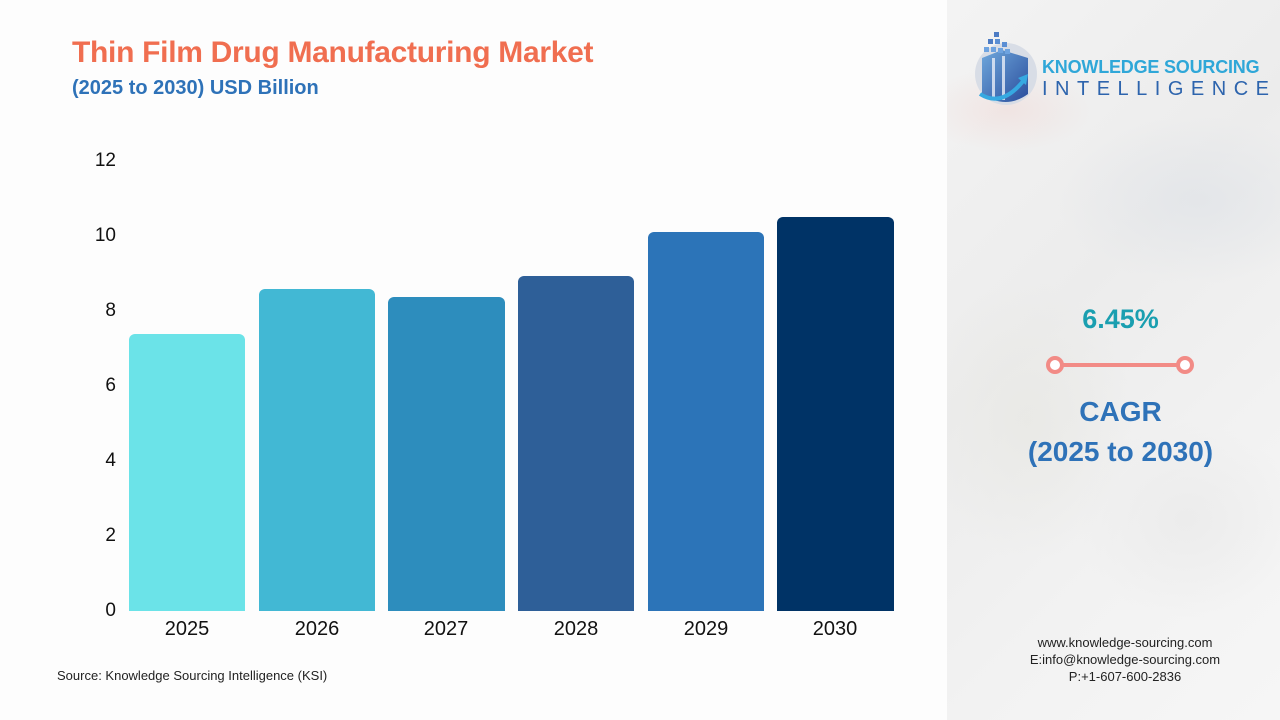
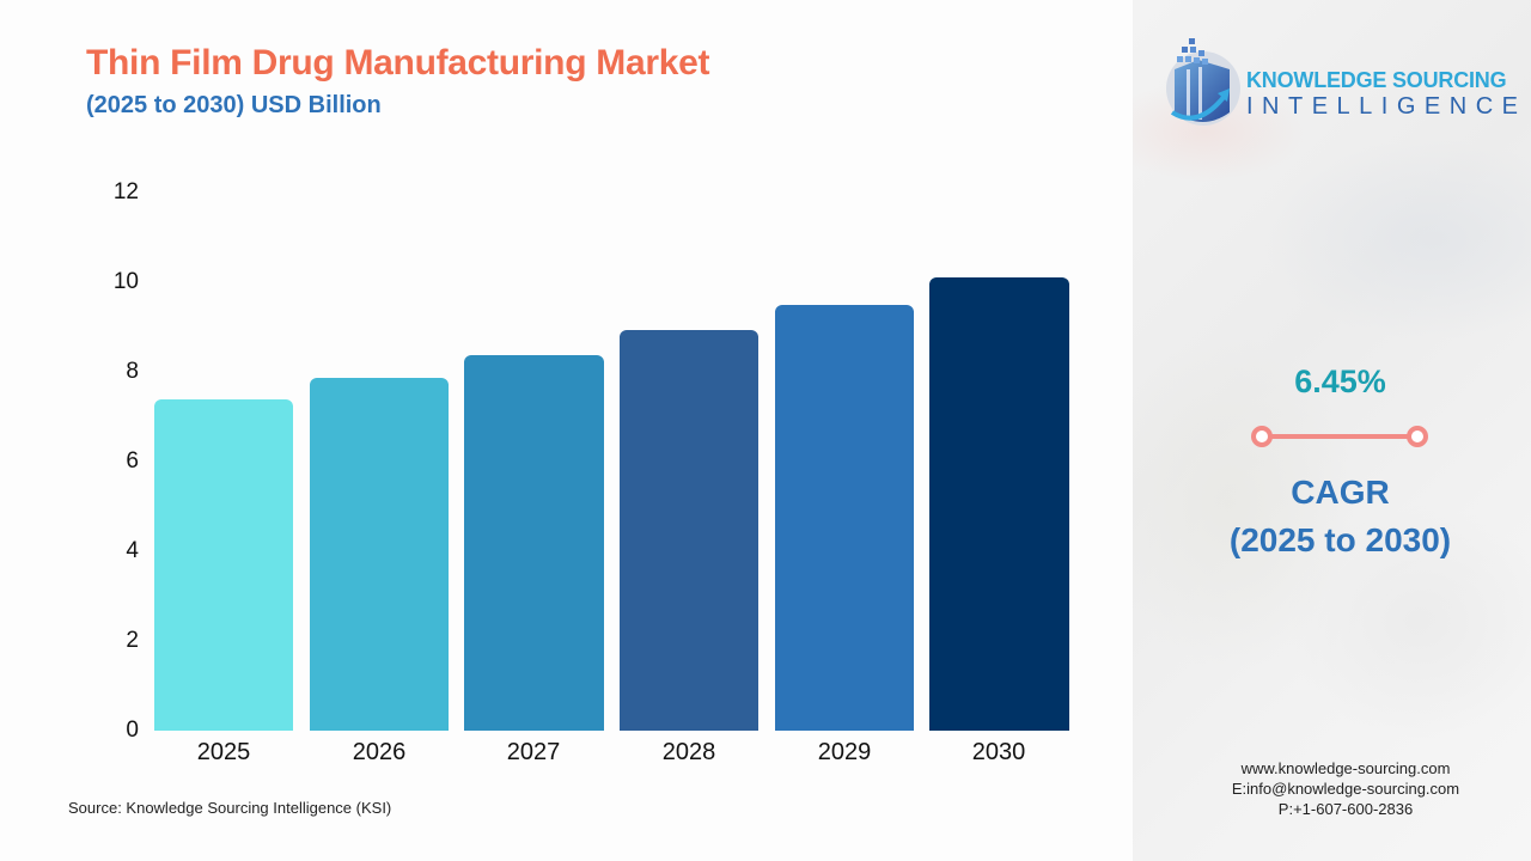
2026: 8.6 -> 7.9
2029: 10.1 -> 9.5
2030: 10.5 -> 10.1
